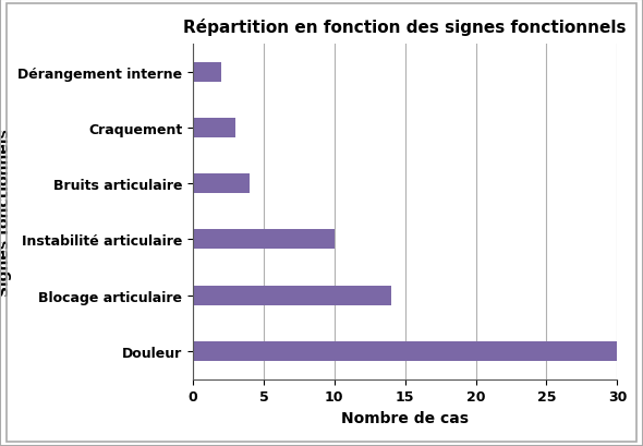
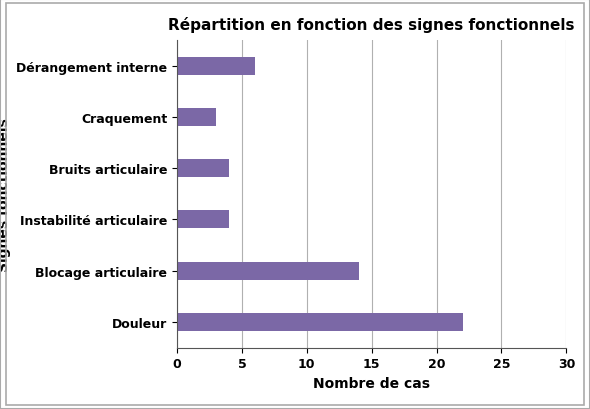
Dérangement interne: 2 -> 6
Instabilité articulaire: 10 -> 4
Douleur: 30 -> 22
